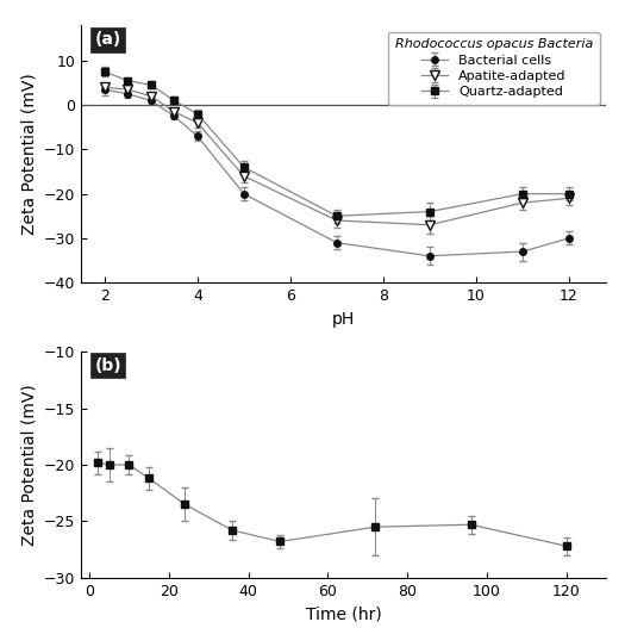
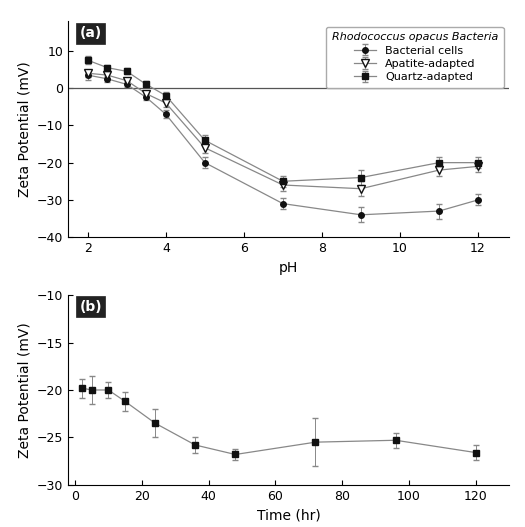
120: -27.2 -> -26.6
